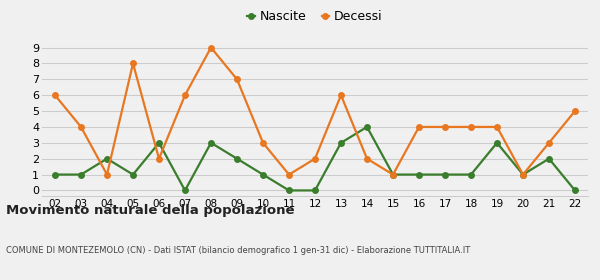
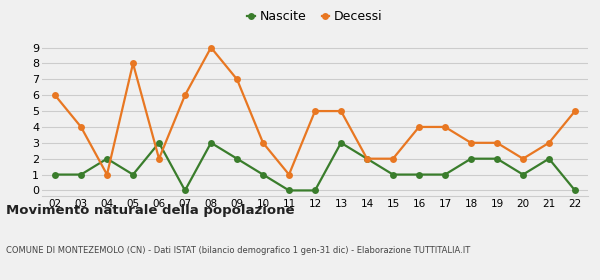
Decessi/12: 2 -> 5
Decessi/13: 6 -> 5
Nascite/14: 4 -> 2
Decessi/15: 1 -> 2
Nascite/18: 1 -> 2
Decessi/18: 4 -> 3
Nascite/19: 3 -> 2
Decessi/19: 4 -> 3
Decessi/20: 1 -> 2
